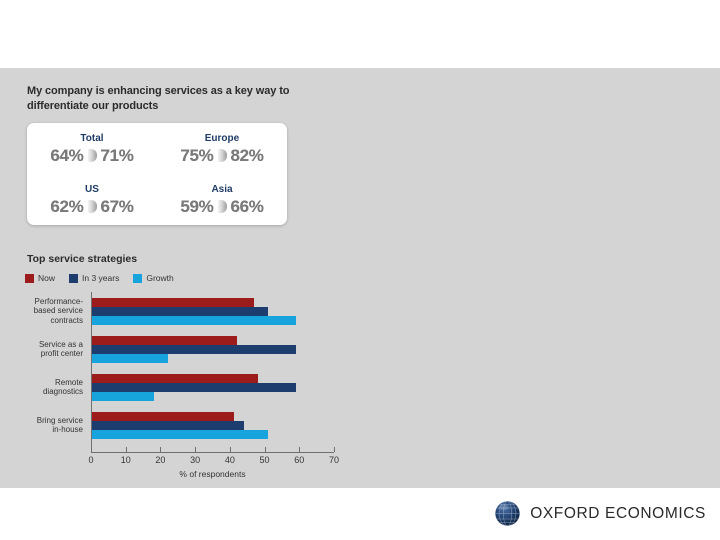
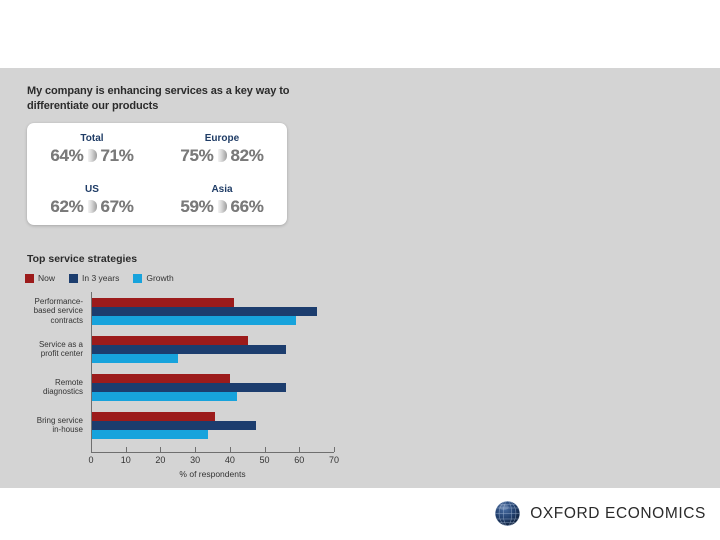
Now/Performance-based service contracts: 47 -> 41
In 3 years/Performance-based service contracts: 51 -> 65
Now/Service as a profit center: 42 -> 45
In 3 years/Service as a profit center: 59 -> 56
Growth/Service as a profit center: 22 -> 25
Now/Remote diagnostics: 48 -> 40
In 3 years/Remote diagnostics: 59 -> 56
Growth/Remote diagnostics: 18 -> 42
Now/Bring service in-house: 41 -> 36
In 3 years/Bring service in-house: 44 -> 48
Growth/Bring service in-house: 51 -> 34
